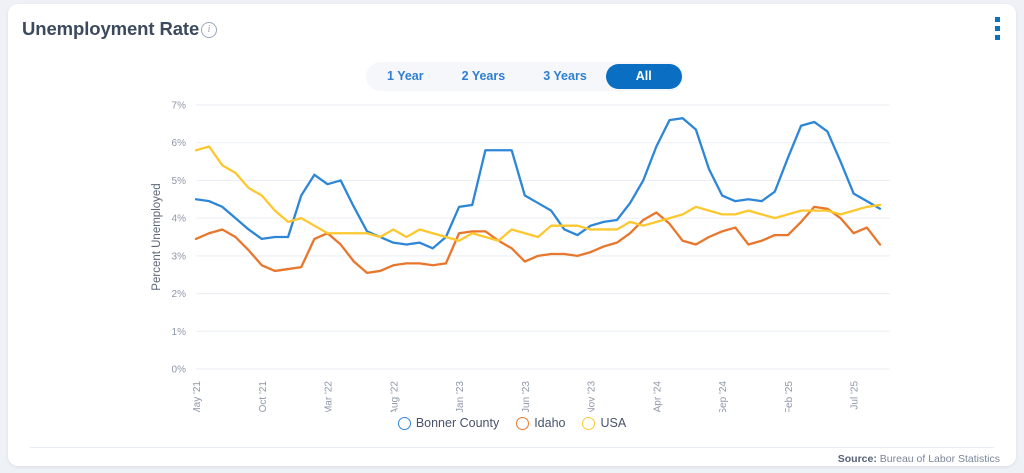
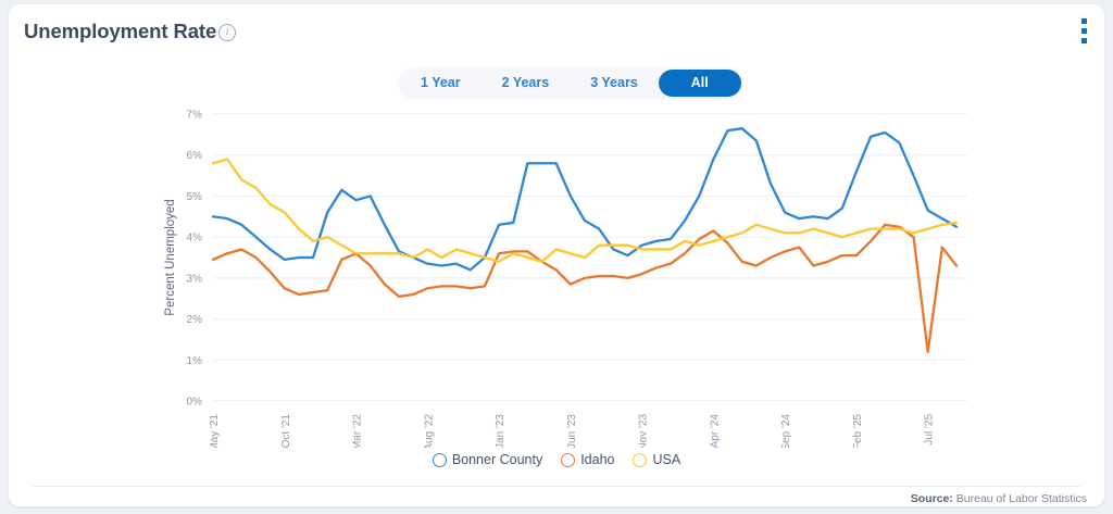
Bonner County/Jun '23: 4.6% -> 5.0%
Idaho/Jul '25: 3.6% -> 1.2%
